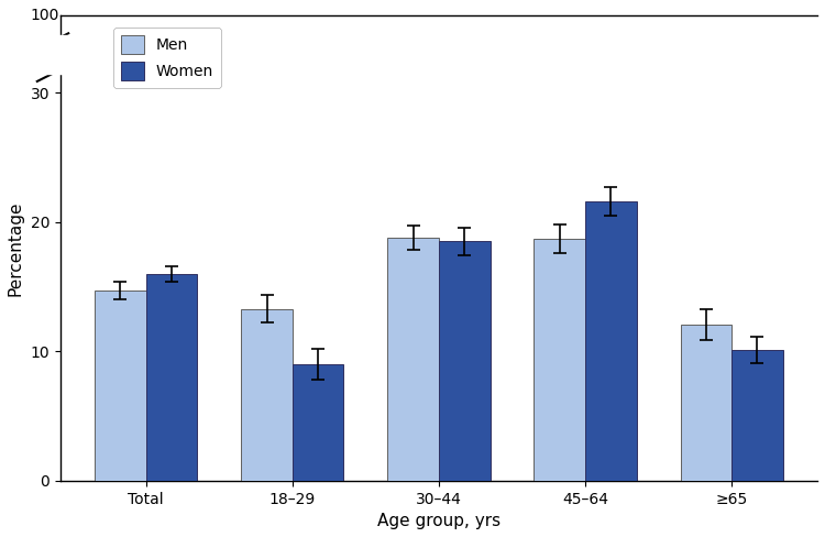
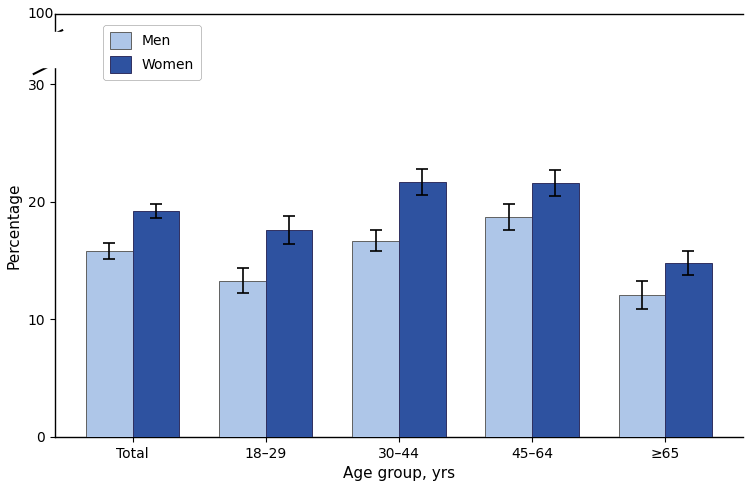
Men/Total: 14.7 -> 15.8
Women/Total: 16.0 -> 19.2
Women/18–29: 9.0 -> 17.6
Men/30–44: 18.8 -> 16.7
Women/30–44: 18.5 -> 21.7
Women/≥65: 10.1 -> 14.8
